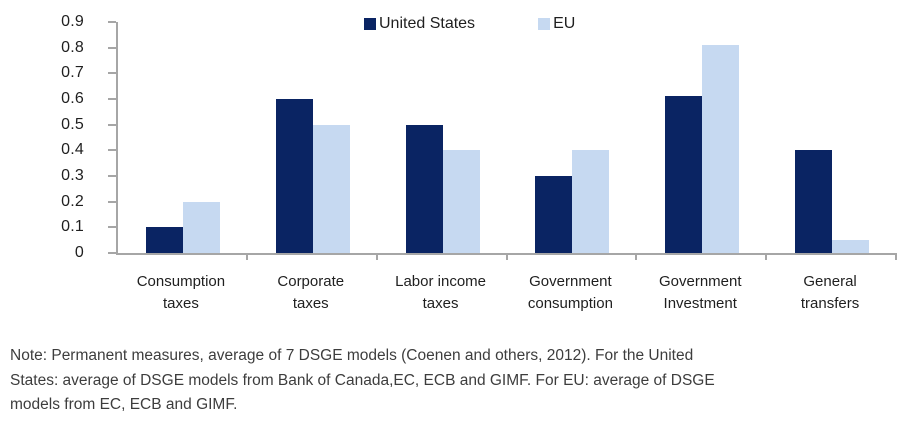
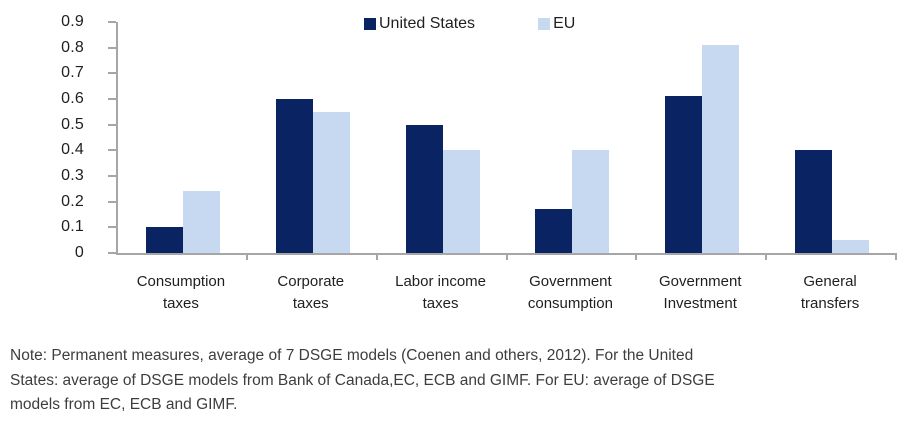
EU/Consumption taxes: 0.20 -> 0.24
EU/Corporate taxes: 0.50 -> 0.55
United States/Government consumption: 0.30 -> 0.17
